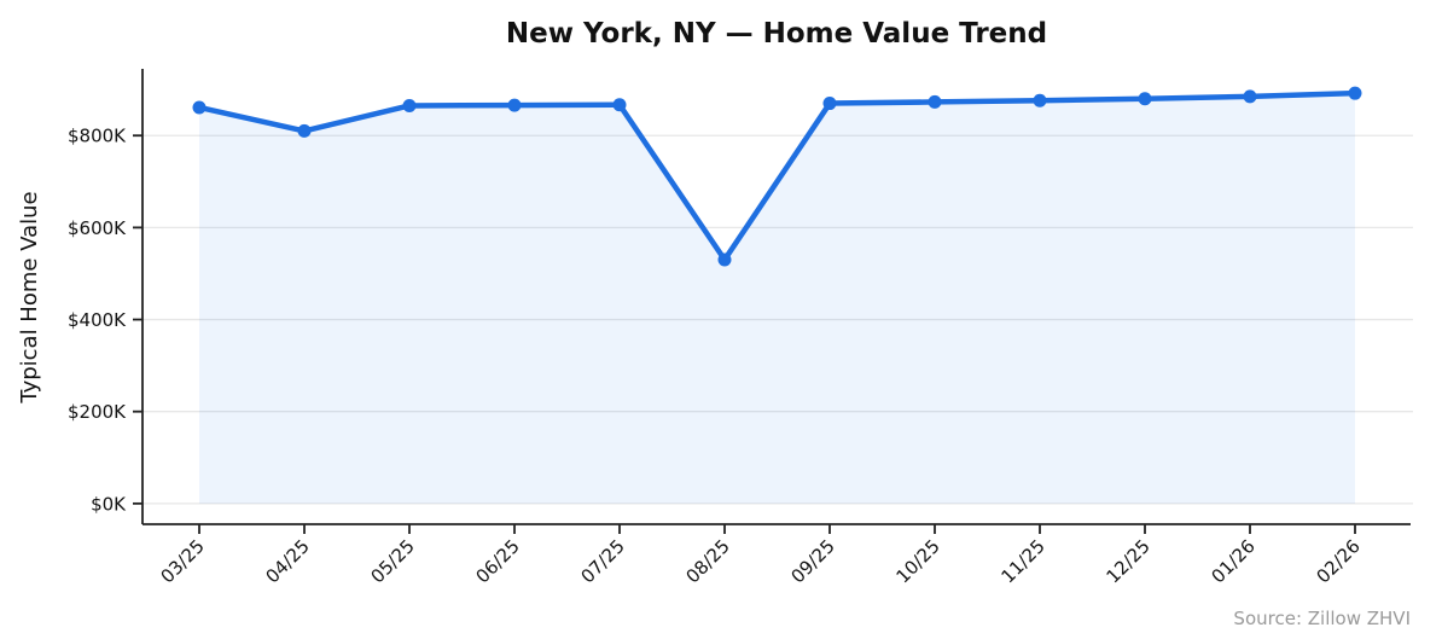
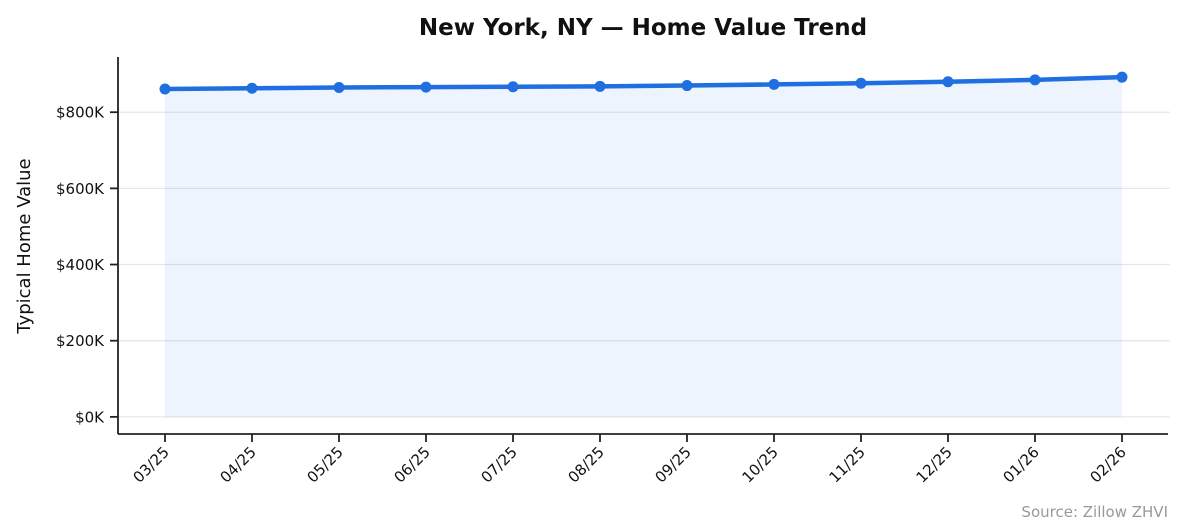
04/25: $810K -> $860K
08/25: $530K -> $870K
